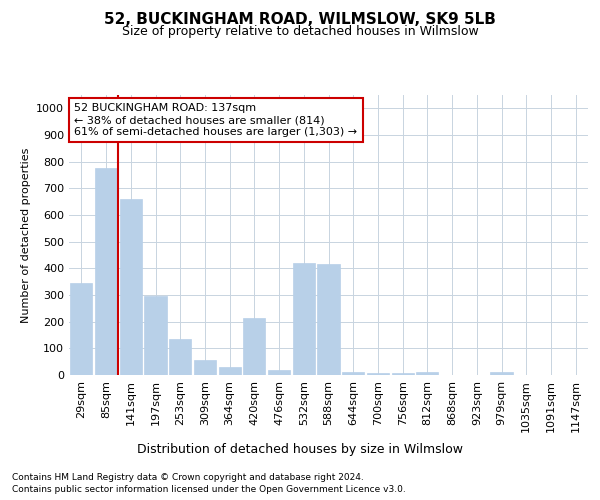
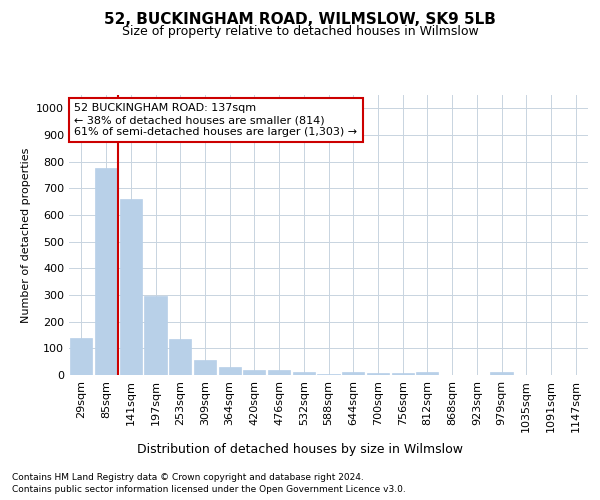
29sqm: 345 -> 140
420sqm: 215 -> 20
532sqm: 420 -> 13
588sqm: 415 -> 5
